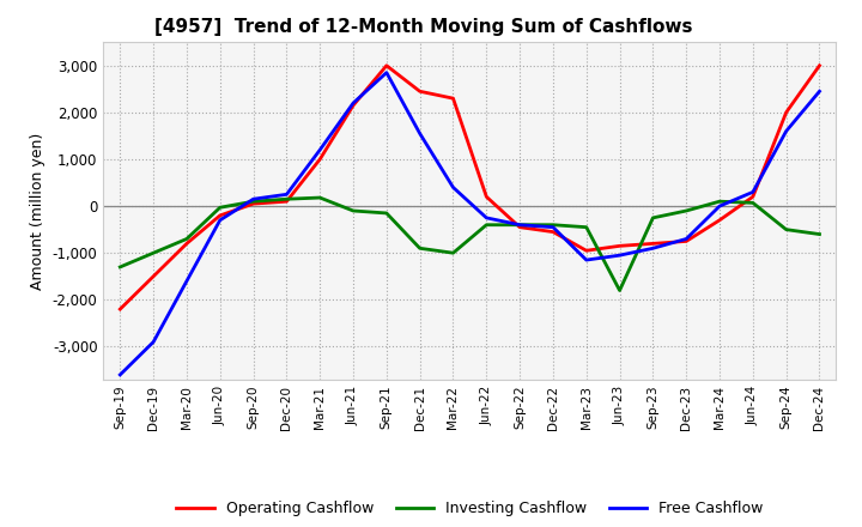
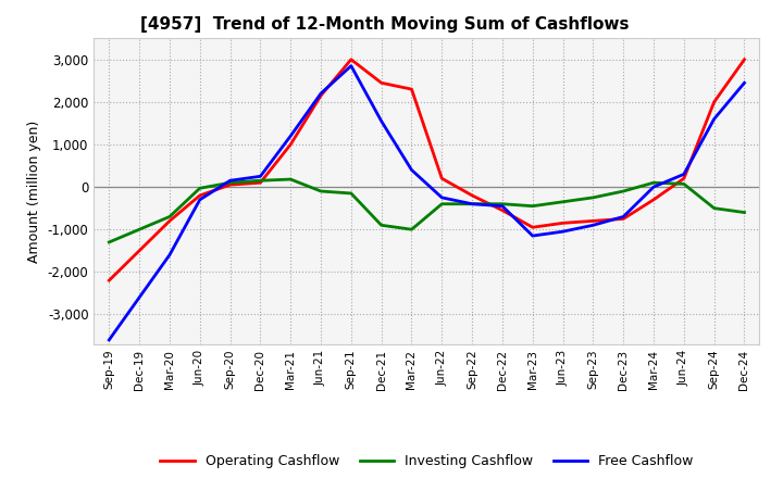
Free Cashflow/Dec-19: -2,900 -> -2,600
Operating Cashflow/Sep-22: -450 -> -200
Investing Cashflow/Jun-23: -1,800 -> -350
